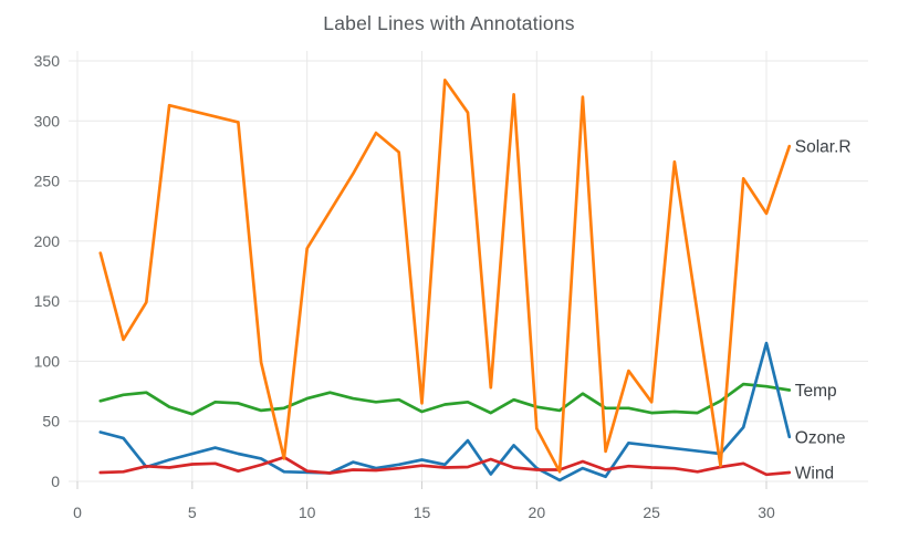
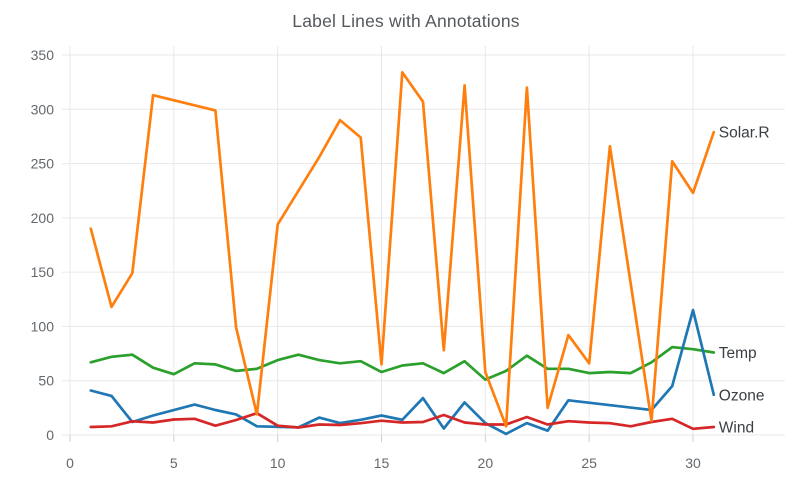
Temp/20: 62 -> 51
Solar.R/20: 44 -> 58
